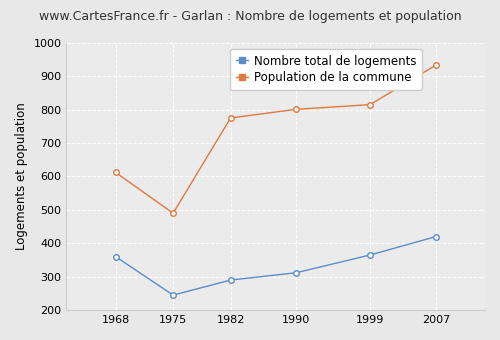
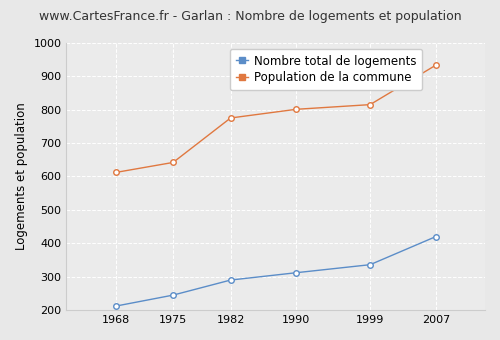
Nombre total de logements/1968: 360 -> 212
Population de la commune/1975: 490 -> 642
Nombre total de logements/1999: 365 -> 336
